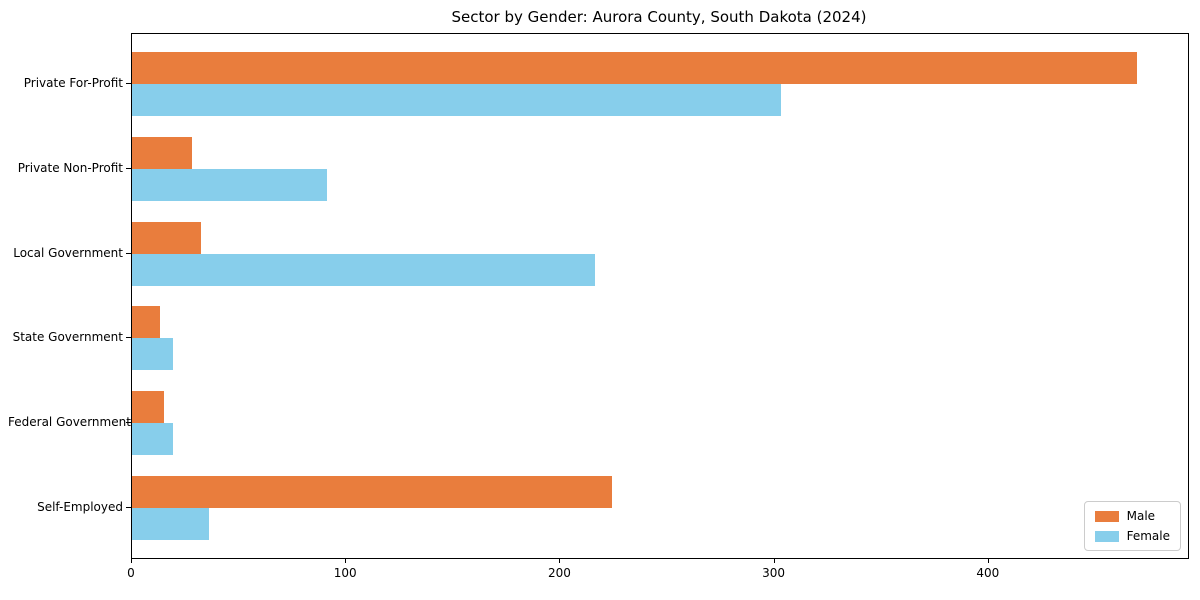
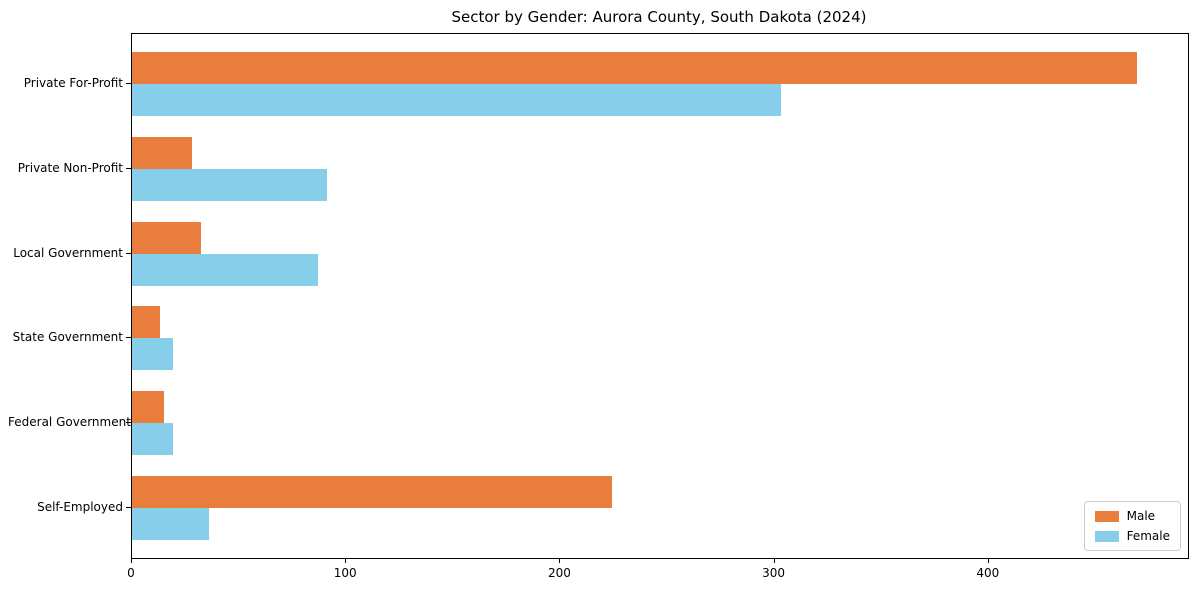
Female/Local Government: 216 -> 87
